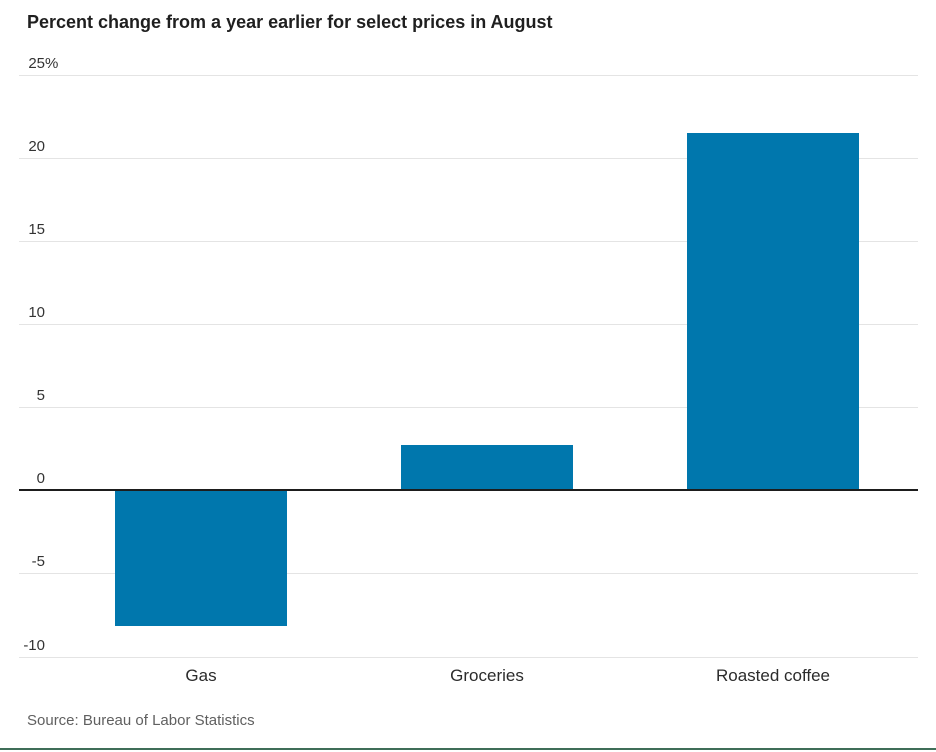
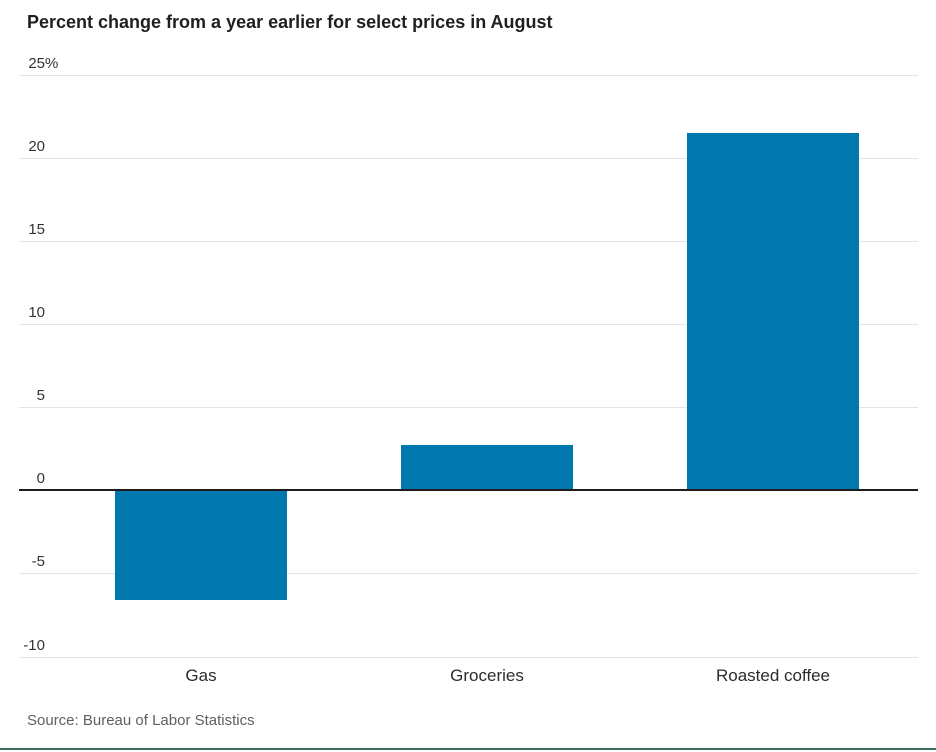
Gas: -8.2 -> -6.6
